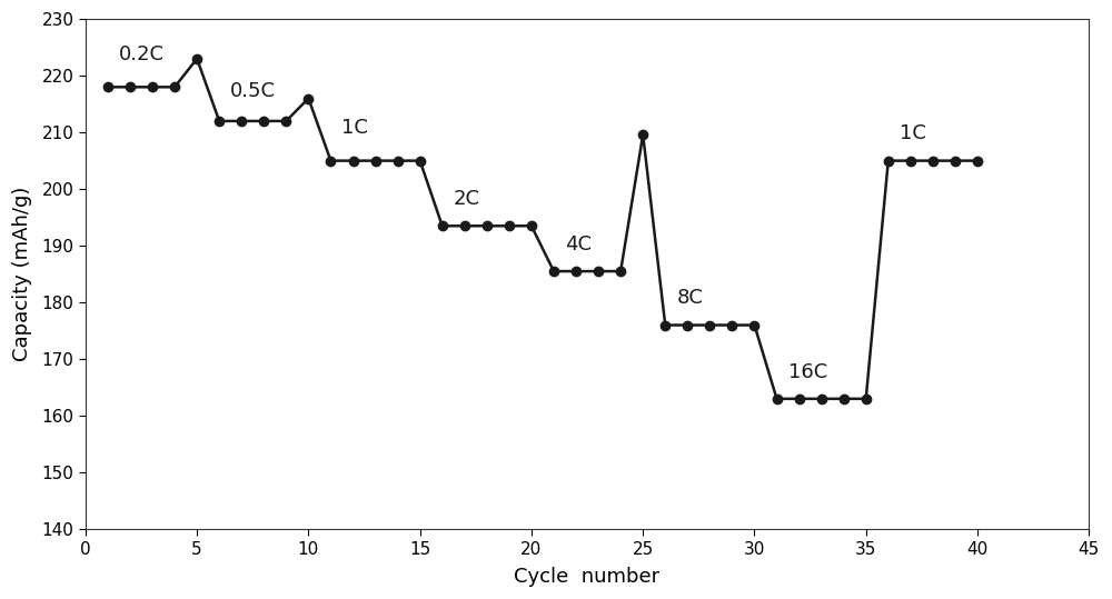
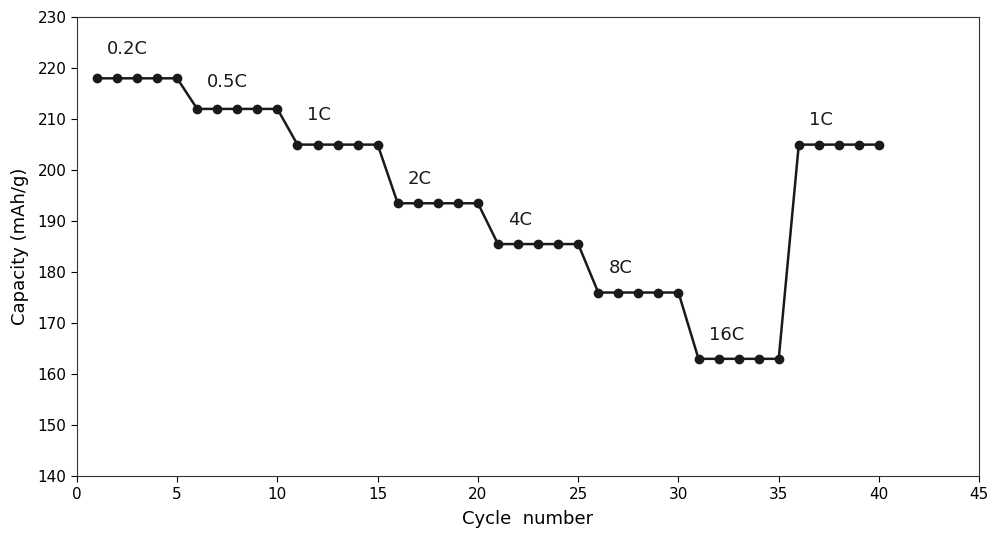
5: 223.0 -> 218.0
10: 216.0 -> 212.0
25: 209.6 -> 185.5
